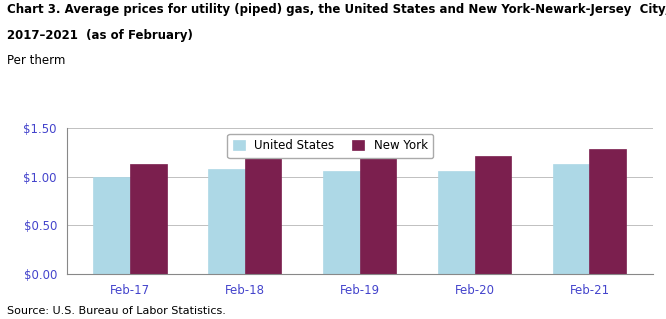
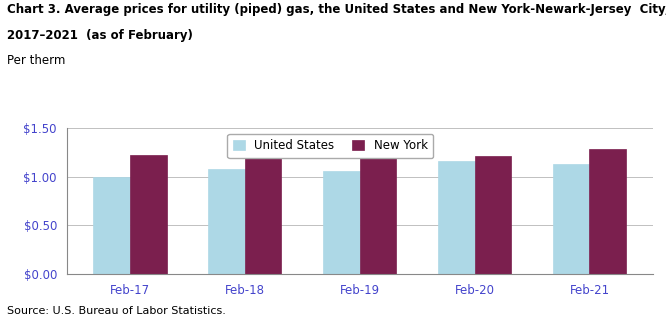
New York/Feb-17: $1.13 -> $1.22
United States/Feb-20: $1.06 -> $1.16
